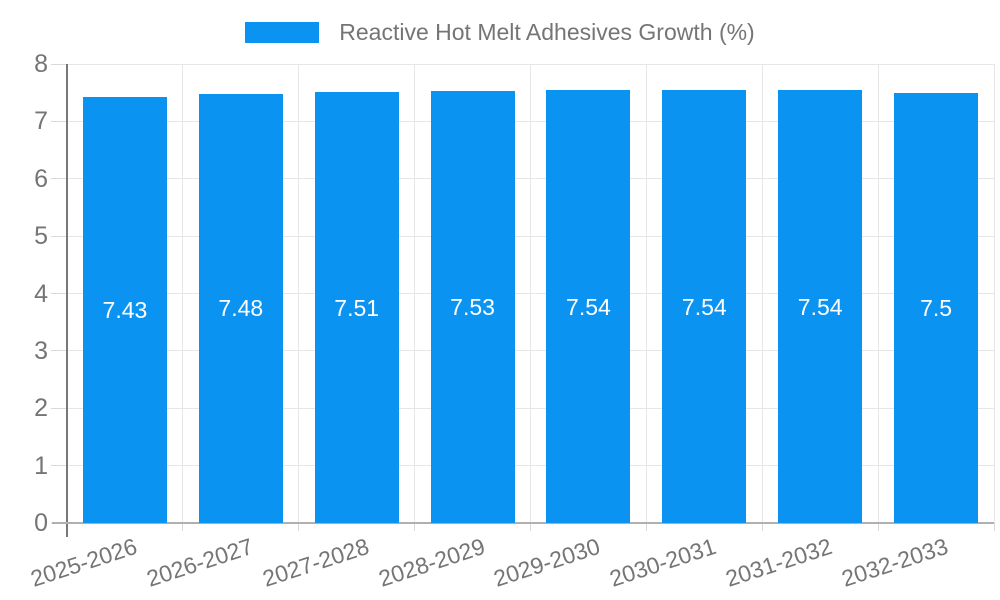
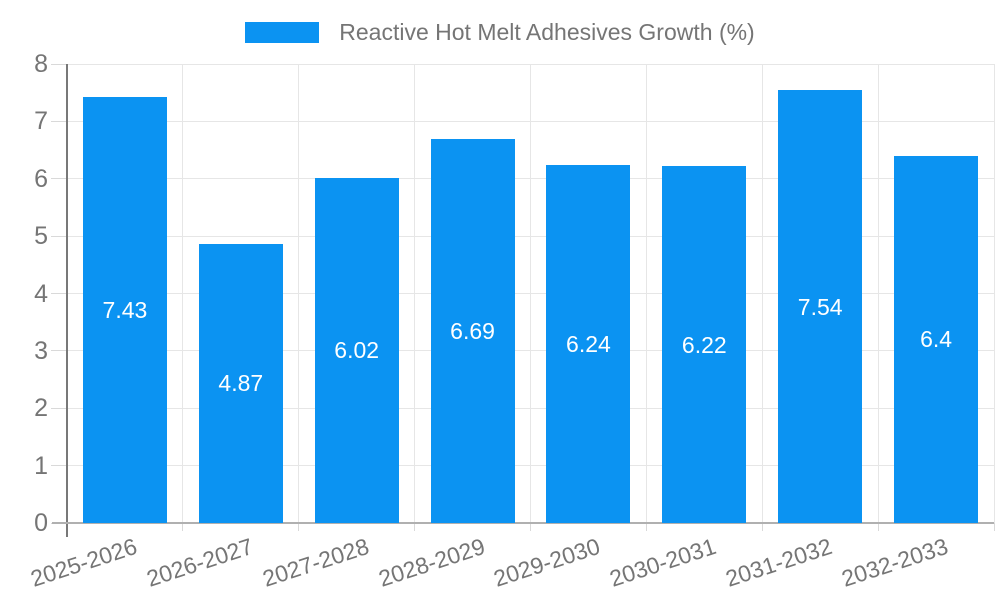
2026-2027: 7.48 -> 4.87
2027-2028: 7.51 -> 6.02
2028-2029: 7.53 -> 6.69
2029-2030: 7.54 -> 6.24
2030-2031: 7.54 -> 6.22
2032-2033: 7.5 -> 6.4
